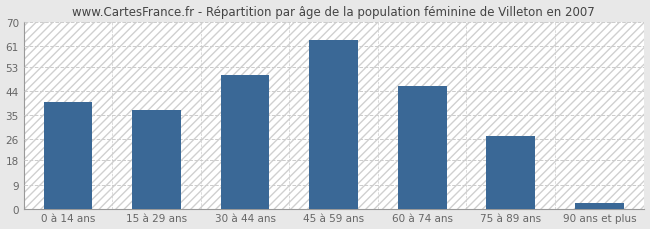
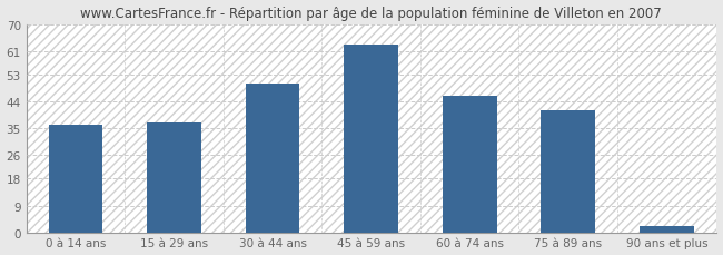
0 à 14 ans: 40 -> 36
75 à 89 ans: 27 -> 41
